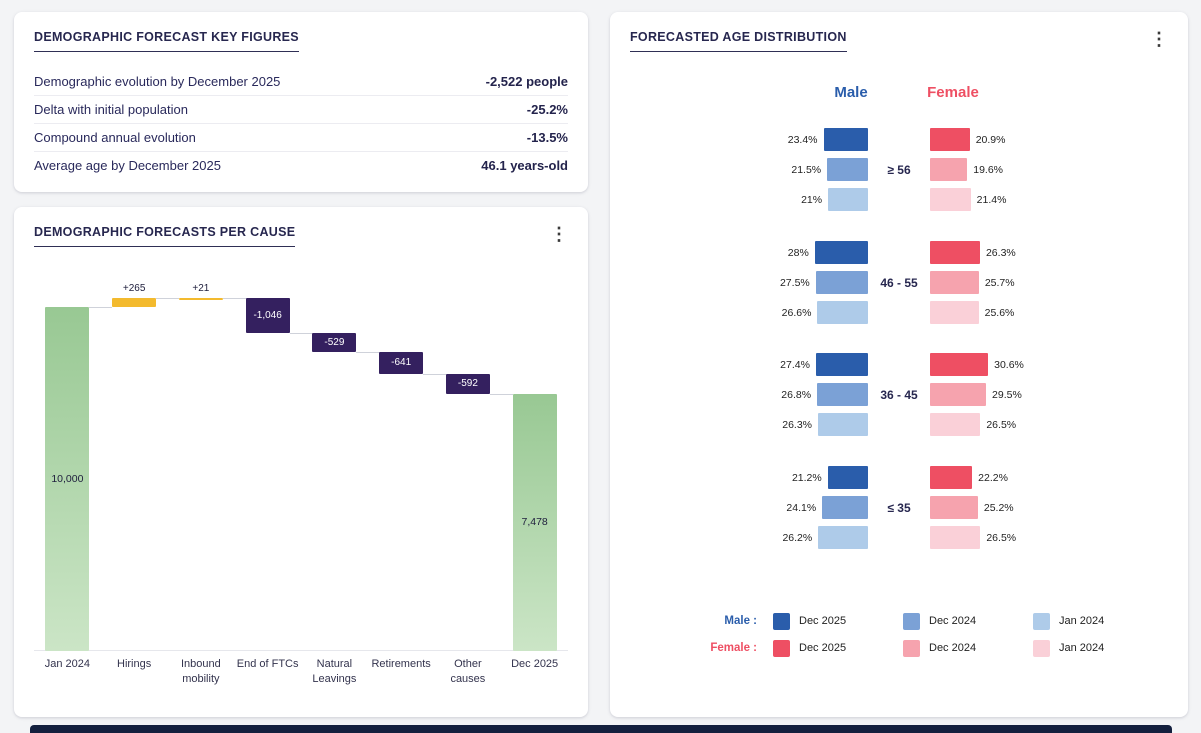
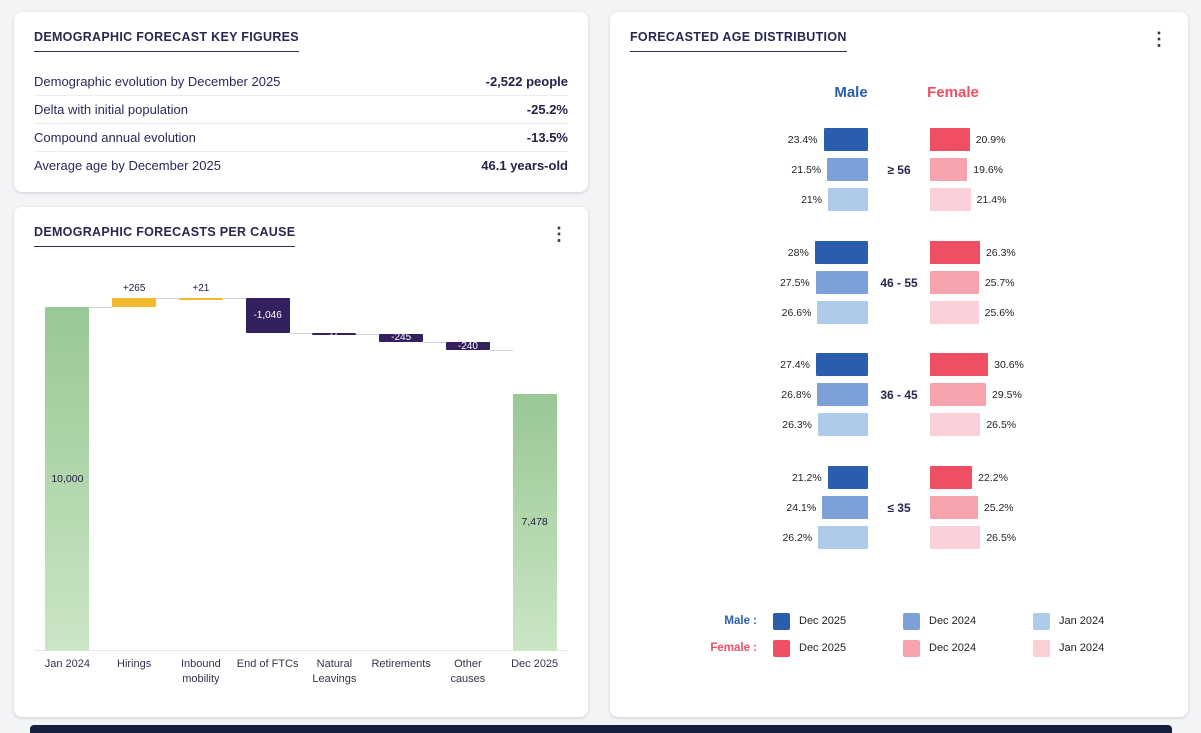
DEMOGRAPHIC FORECASTS PER CAUSE/Natural Leavings: -529 -> -7
DEMOGRAPHIC FORECASTS PER CAUSE/Retirements: -641 -> -245
DEMOGRAPHIC FORECASTS PER CAUSE/Other causes: -592 -> -240
